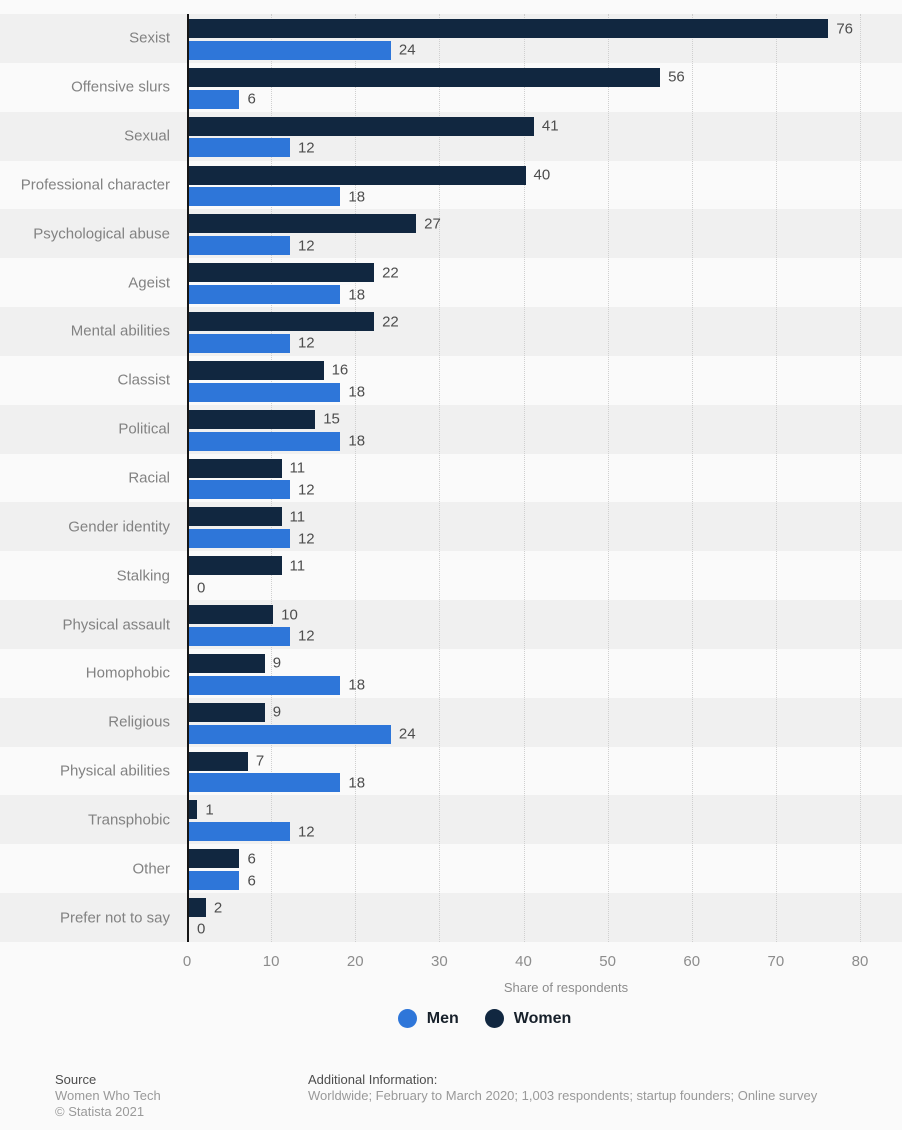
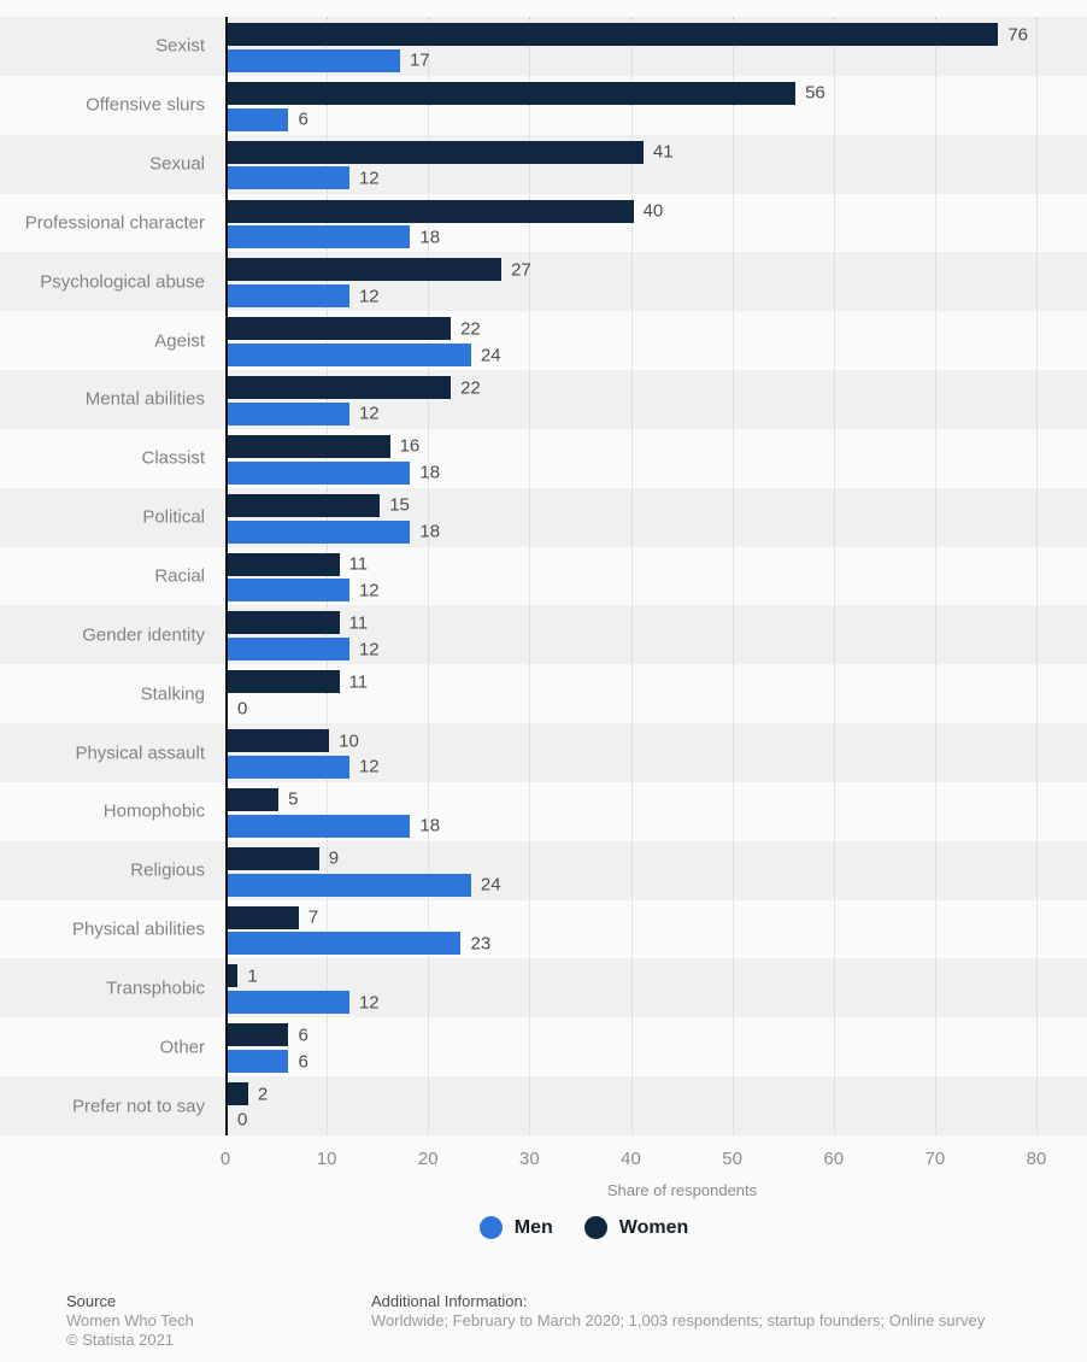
Men/Sexist: 24 -> 17
Men/Ageist: 18 -> 24
Women/Homophobic: 9 -> 5
Men/Physical abilities: 18 -> 23
